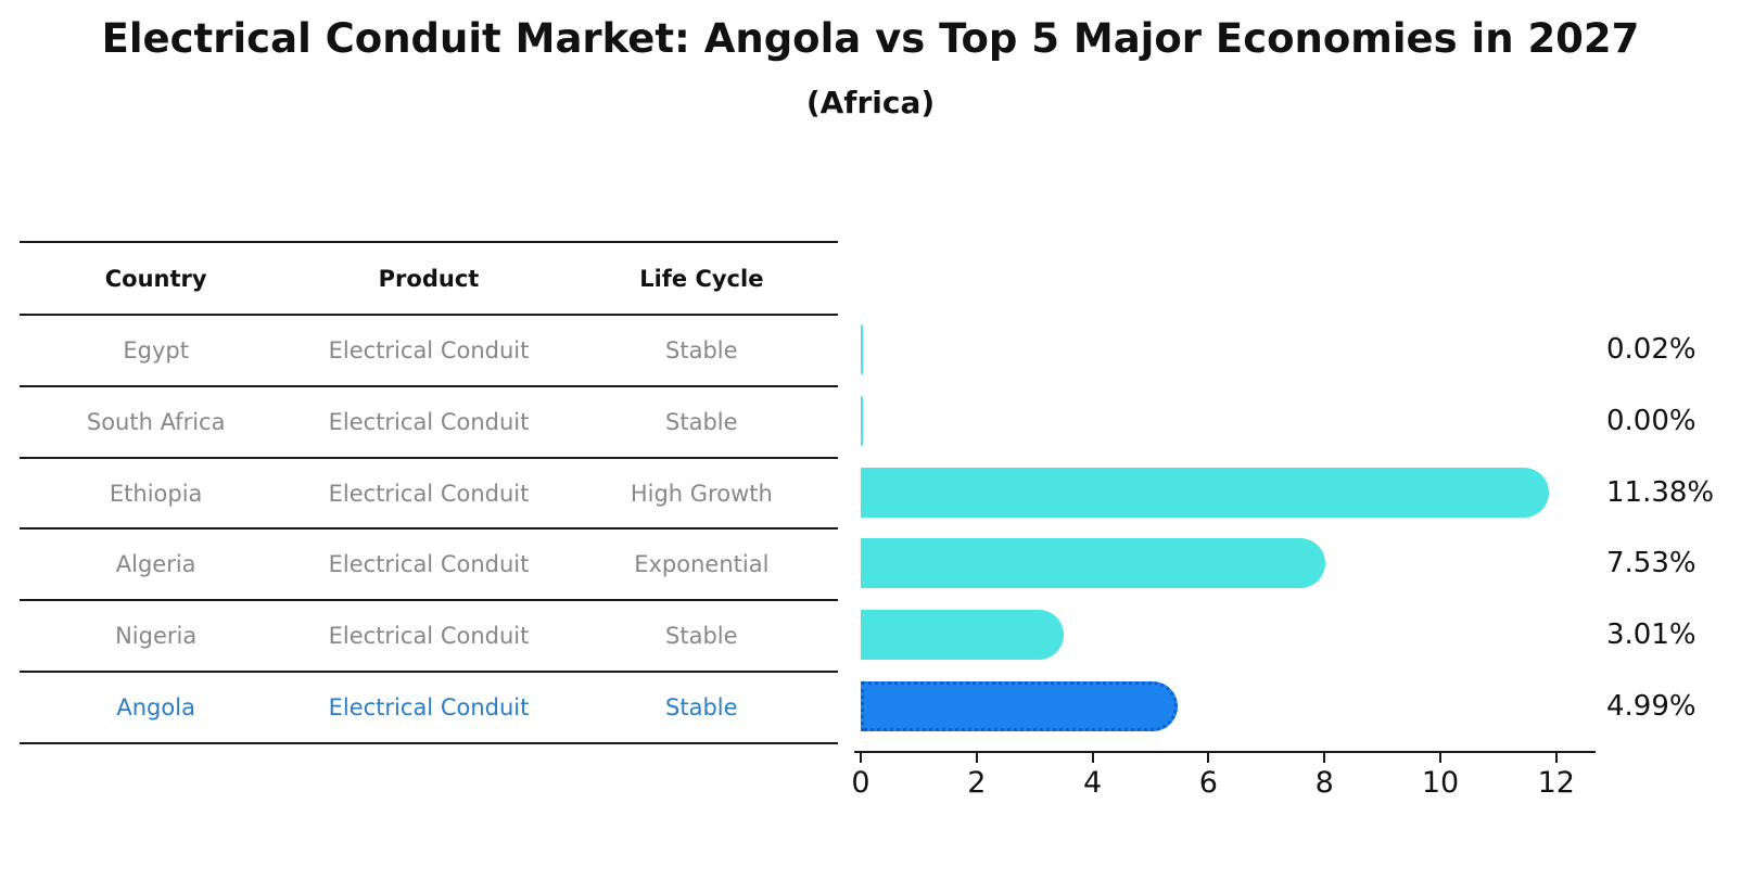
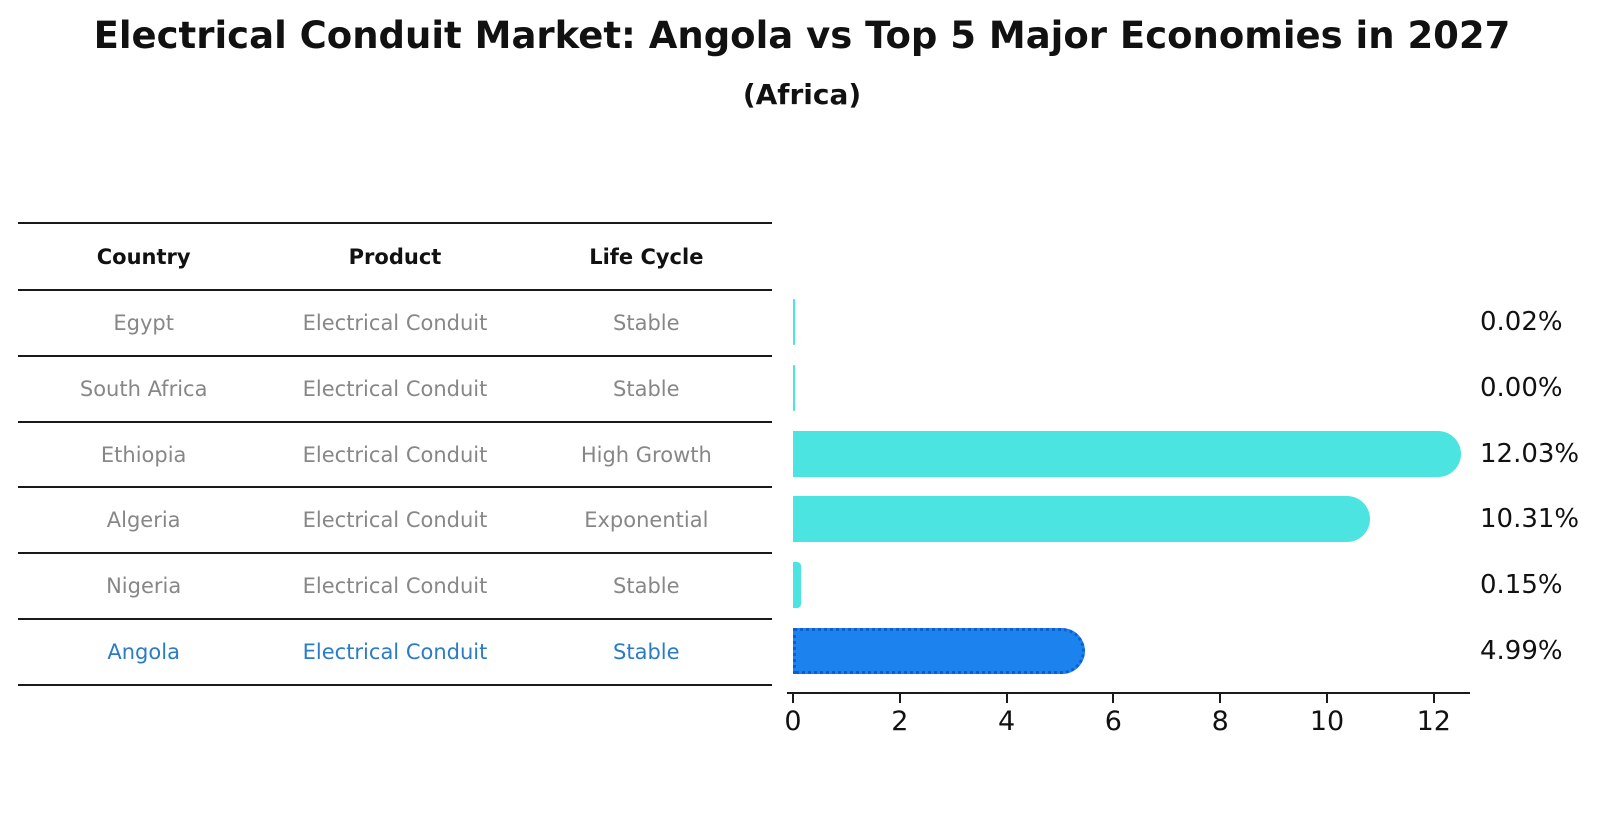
Ethiopia: 11.38% -> 12.03%
Algeria: 7.53% -> 10.31%
Nigeria: 3.01% -> 0.15%
